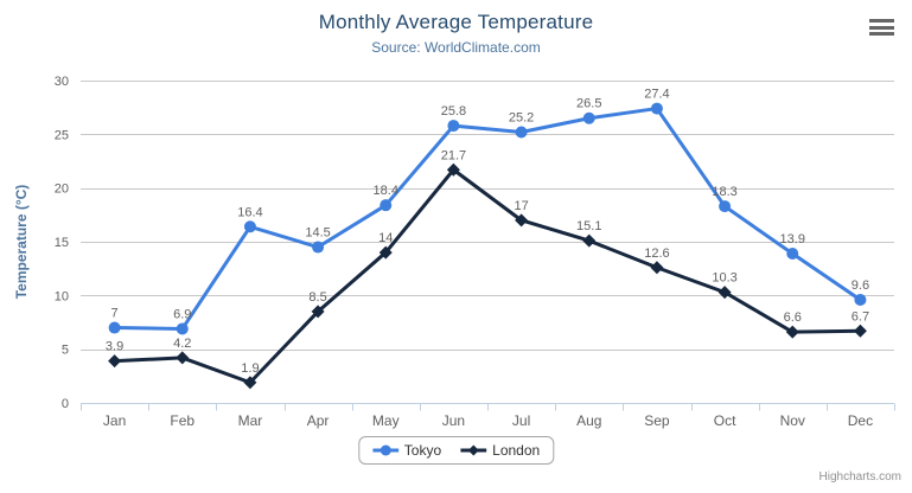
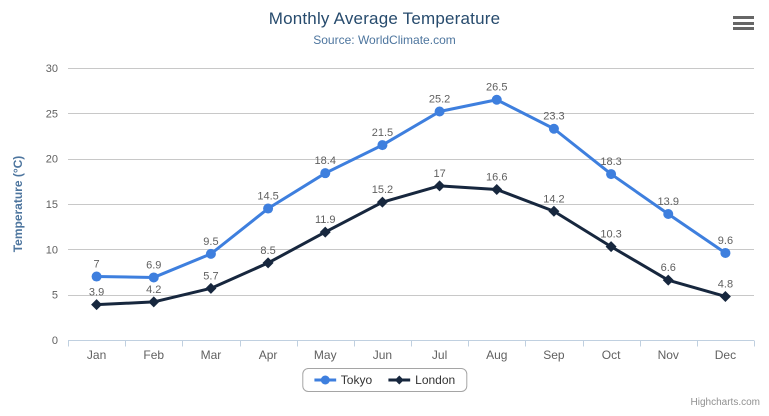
Tokyo/Mar: 16.4 -> 9.5
London/Mar: 1.9 -> 5.7
London/May: 14 -> 11.9
Tokyo/Jun: 25.8 -> 21.5
London/Jun: 21.7 -> 15.2
London/Aug: 15.1 -> 16.6
Tokyo/Sep: 27.4 -> 23.3
London/Sep: 12.6 -> 14.2
London/Dec: 6.7 -> 4.8
